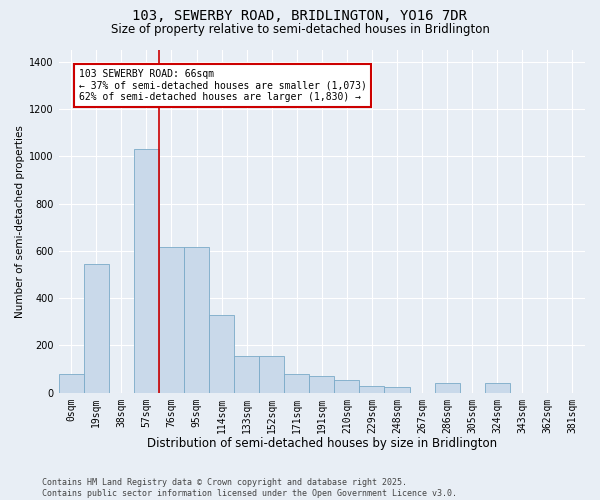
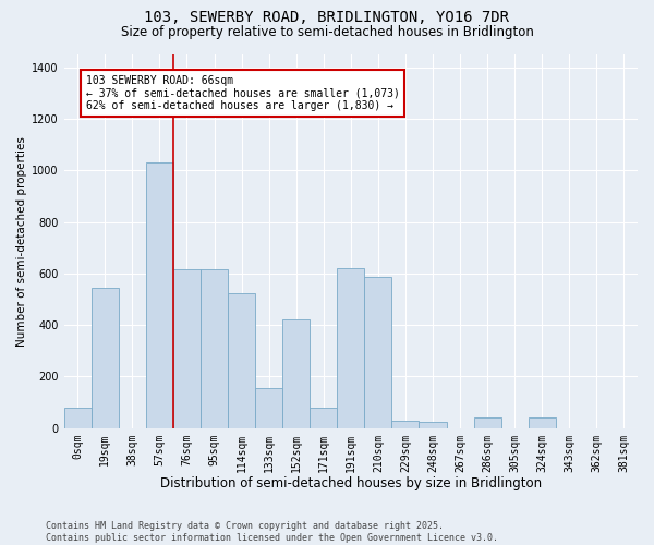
114sqm: 330 -> 525
152sqm: 155 -> 420
191sqm: 70 -> 620
210sqm: 55 -> 585
